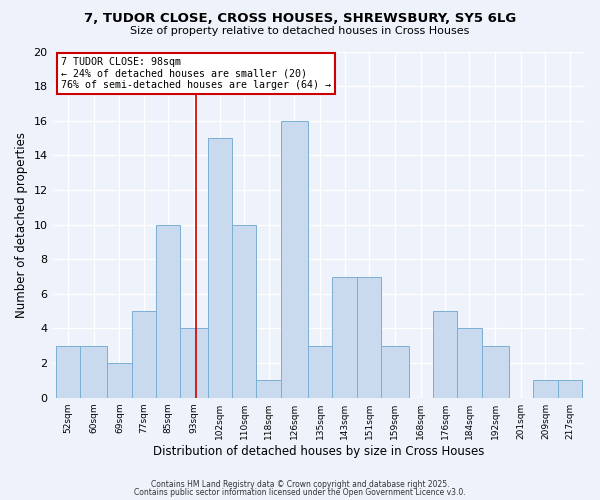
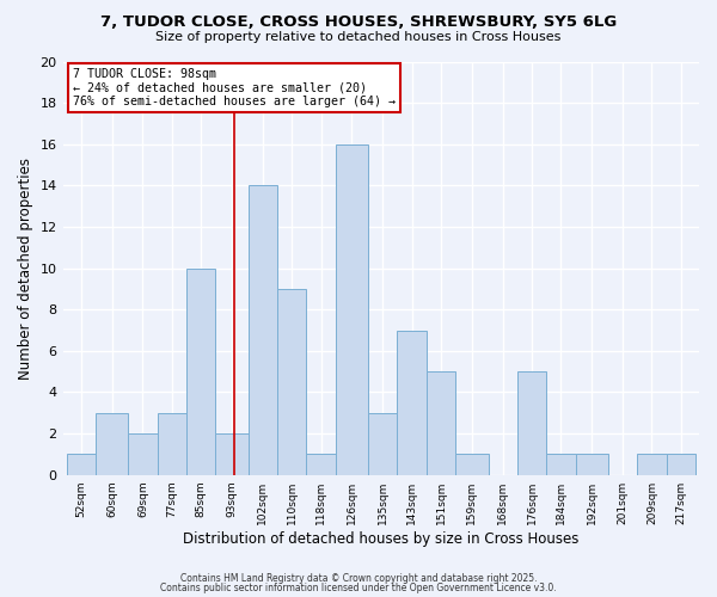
52sqm: 3 -> 1
77sqm: 5 -> 3
93sqm: 4 -> 2
102sqm: 15 -> 14
110sqm: 10 -> 9
151sqm: 7 -> 5
159sqm: 3 -> 1
184sqm: 4 -> 1
192sqm: 3 -> 1
